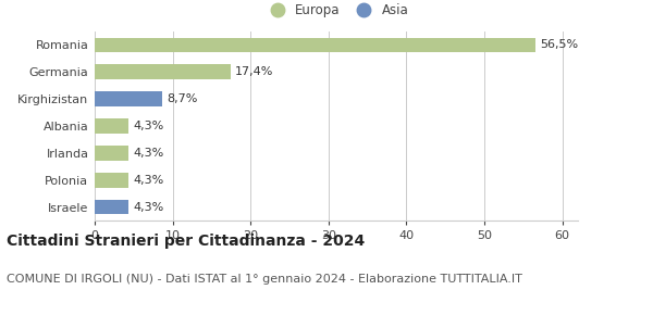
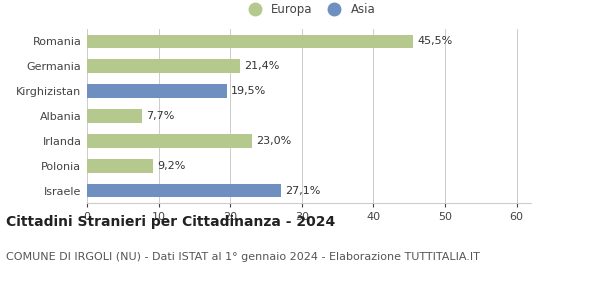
Romania: 56,5% -> 45,5%
Germania: 17,4% -> 21,4%
Kirghizistan: 8,7% -> 19,5%
Albania: 4,3% -> 7,7%
Irlanda: 4,3% -> 23,0%
Polonia: 4,3% -> 9,2%
Israele: 4,3% -> 27,1%
